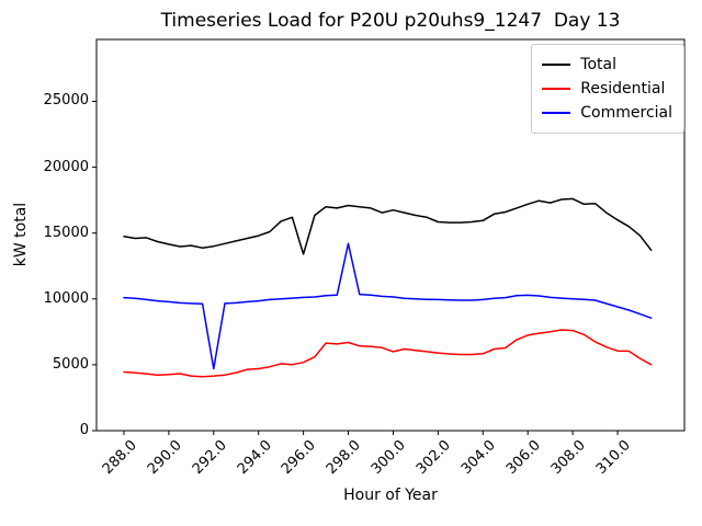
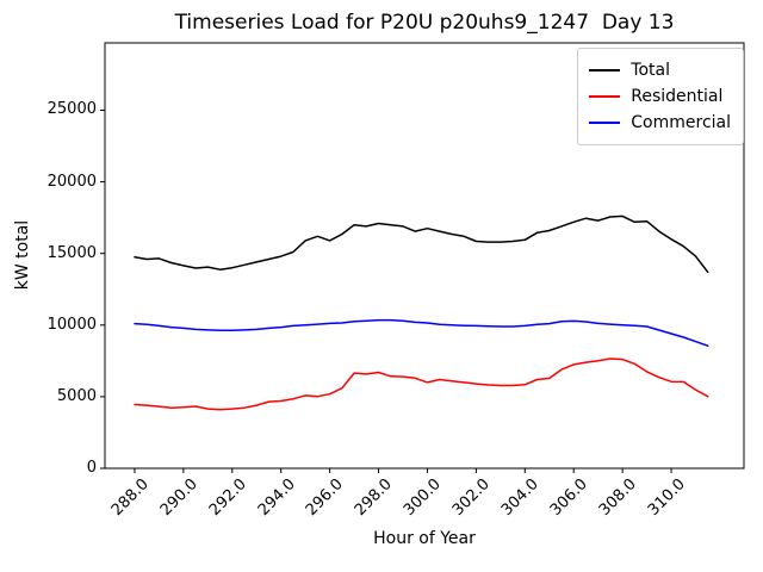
Commercial/292.0: 4700 -> 9600
Total/296.0: 13400 -> 15900
Commercial/298.0: 14200 -> 10400
